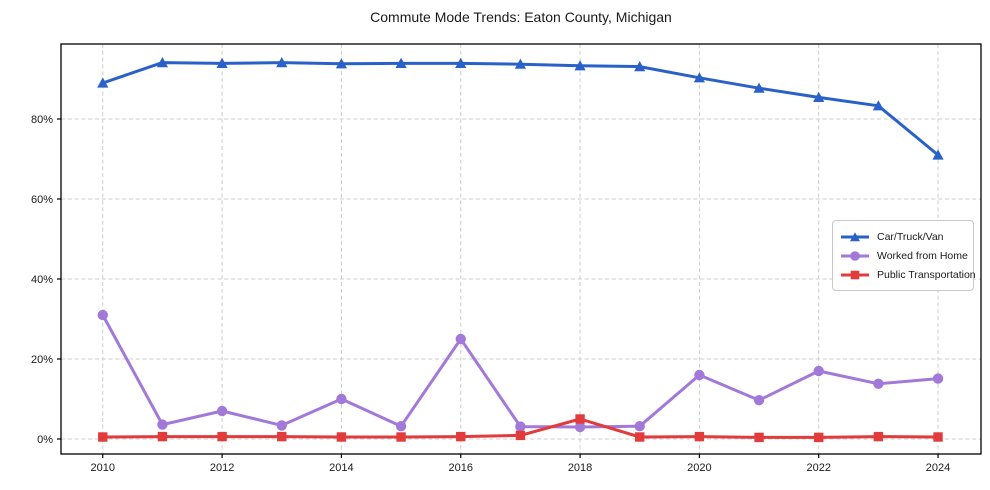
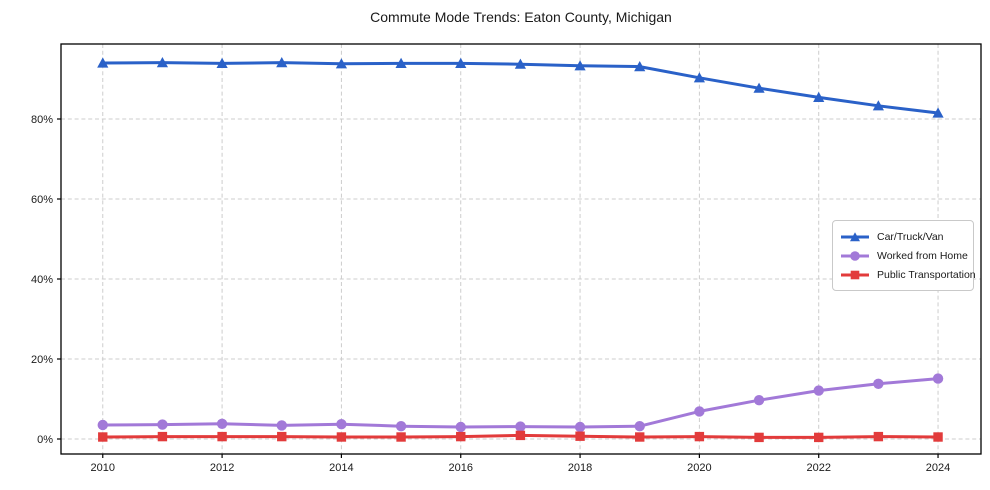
Car/Truck/Van/2010: 89% -> 94%
Worked from Home/2010: 31% -> 4%
Worked from Home/2012: 7% -> 4%
Worked from Home/2014: 10% -> 4%
Worked from Home/2016: 25% -> 3%
Public Transportation/2018: 5% -> 1%
Worked from Home/2020: 16% -> 7%
Worked from Home/2022: 17% -> 12%
Car/Truck/Van/2024: 71% -> 82%
